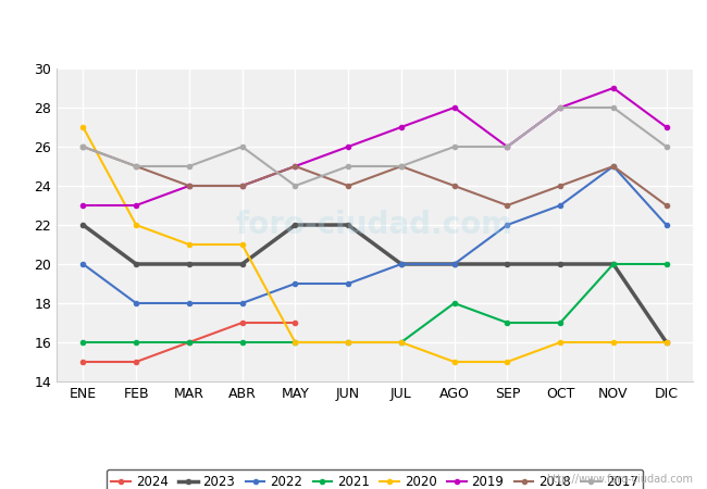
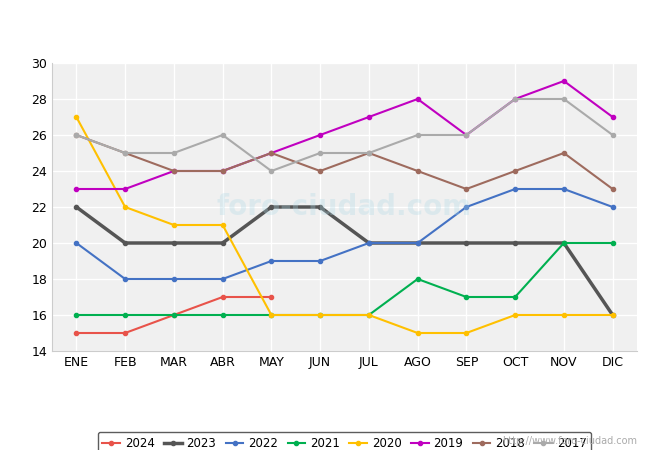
2022/NOV: 25 -> 23
